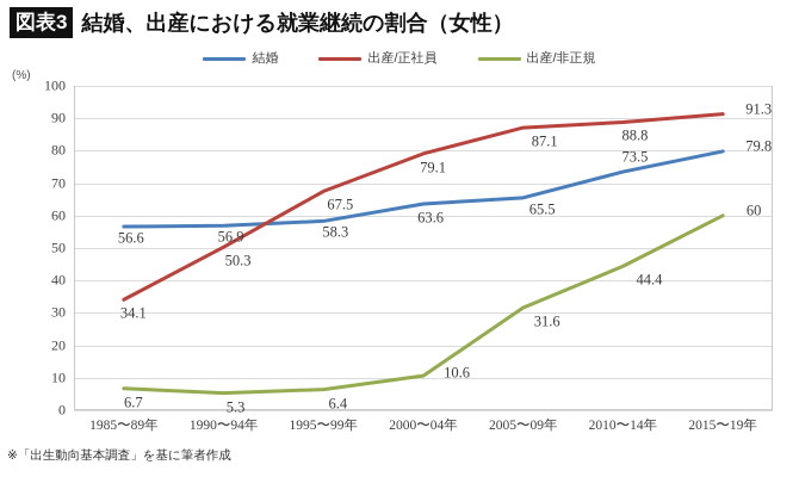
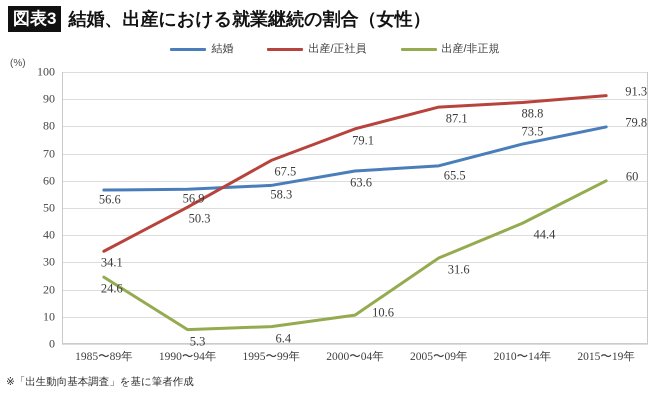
出産/非正規/1985〜89年: 6.7 -> 24.6
